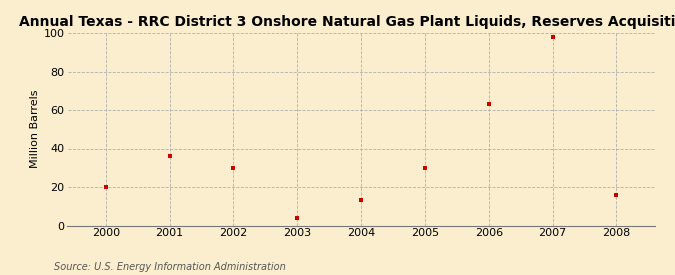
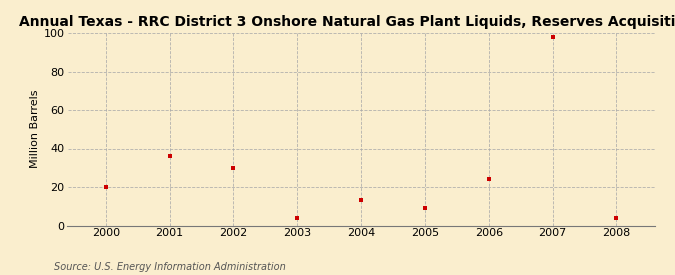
2005: 30 -> 9
2006: 63 -> 24
2008: 16 -> 4
